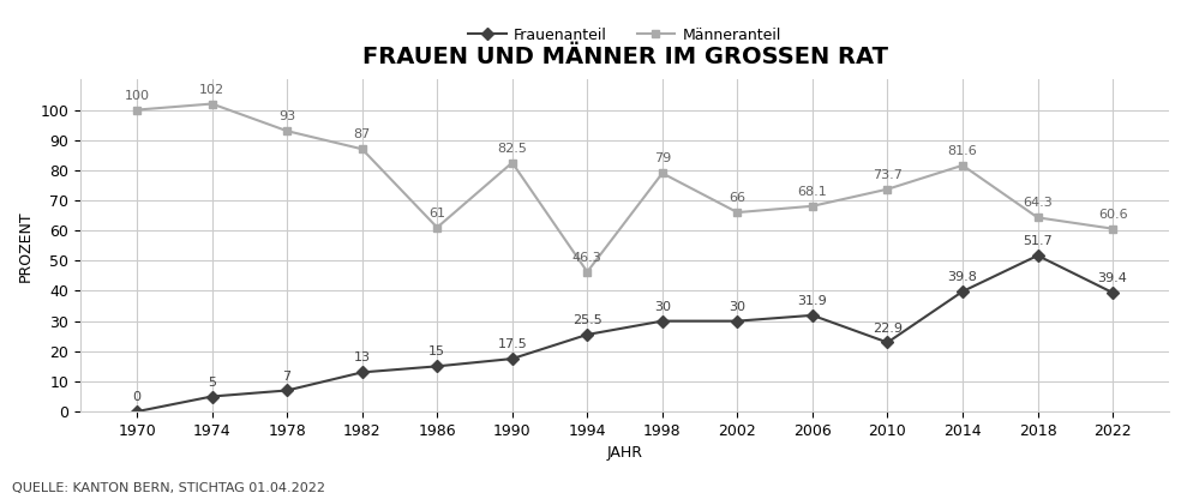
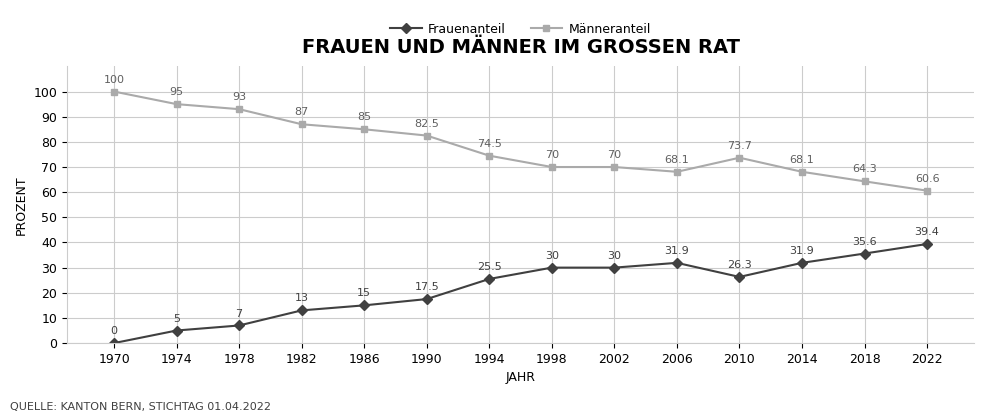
Männeranteil/1974: 102 -> 95
Männeranteil/1986: 61 -> 85
Männeranteil/1994: 46.3 -> 74.5
Männeranteil/1998: 79 -> 70
Männeranteil/2002: 66 -> 70
Frauenanteil/2010: 22.9 -> 26.3
Frauenanteil/2014: 39.8 -> 31.9
Männeranteil/2014: 81.6 -> 68.1
Frauenanteil/2018: 51.7 -> 35.6
